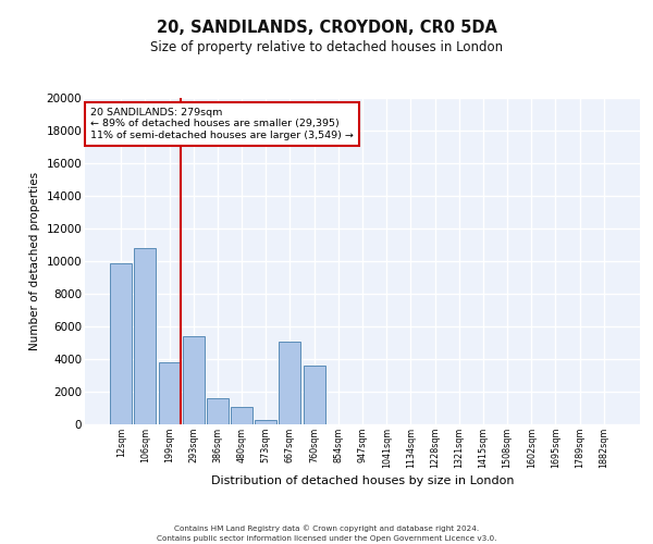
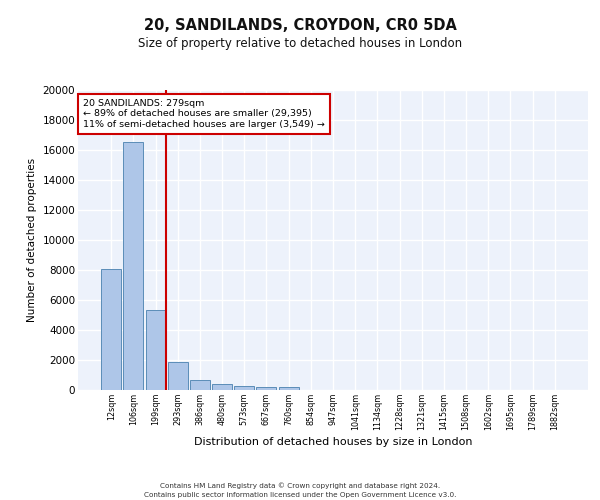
12sqm: 9900 -> 8100
106sqm: 10800 -> 16500
199sqm: 3800 -> 5400
293sqm: 5400 -> 1800
386sqm: 1600 -> 700
480sqm: 1100 -> 400
667sqm: 5100 -> 200
760sqm: 3600 -> 200
